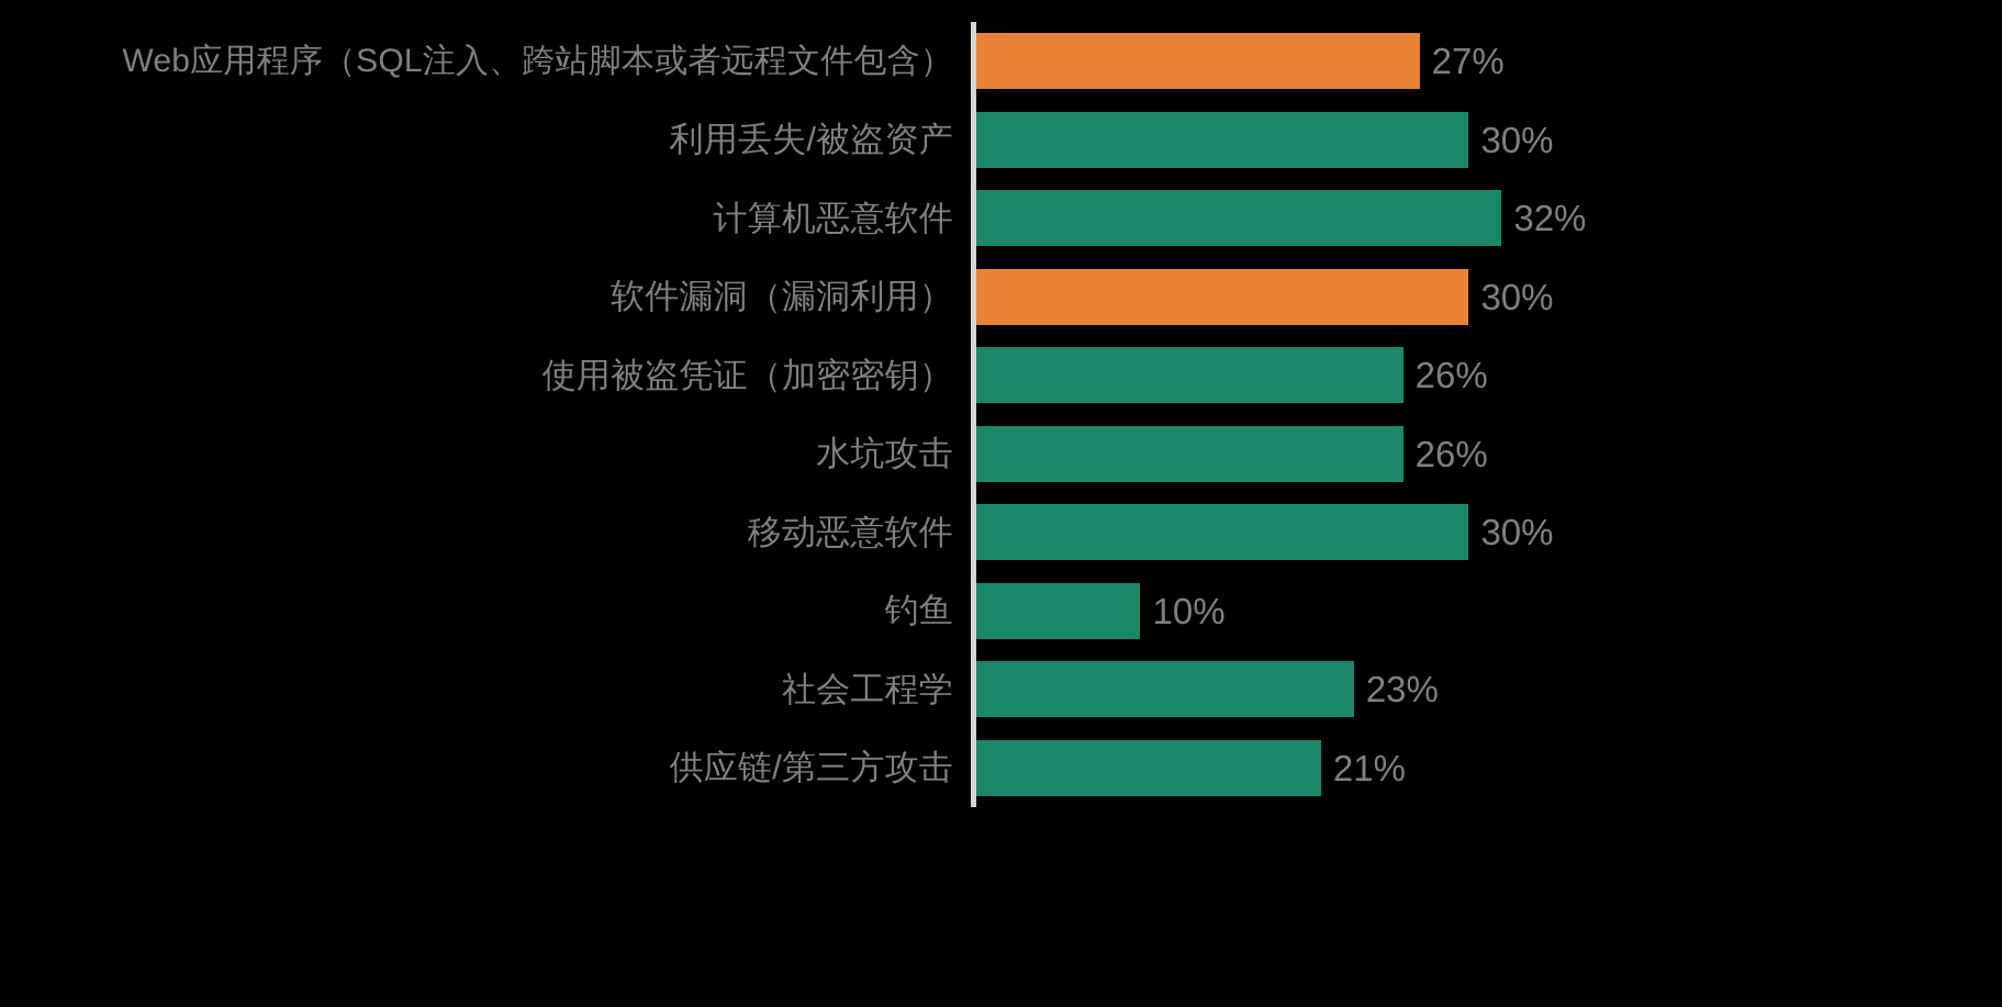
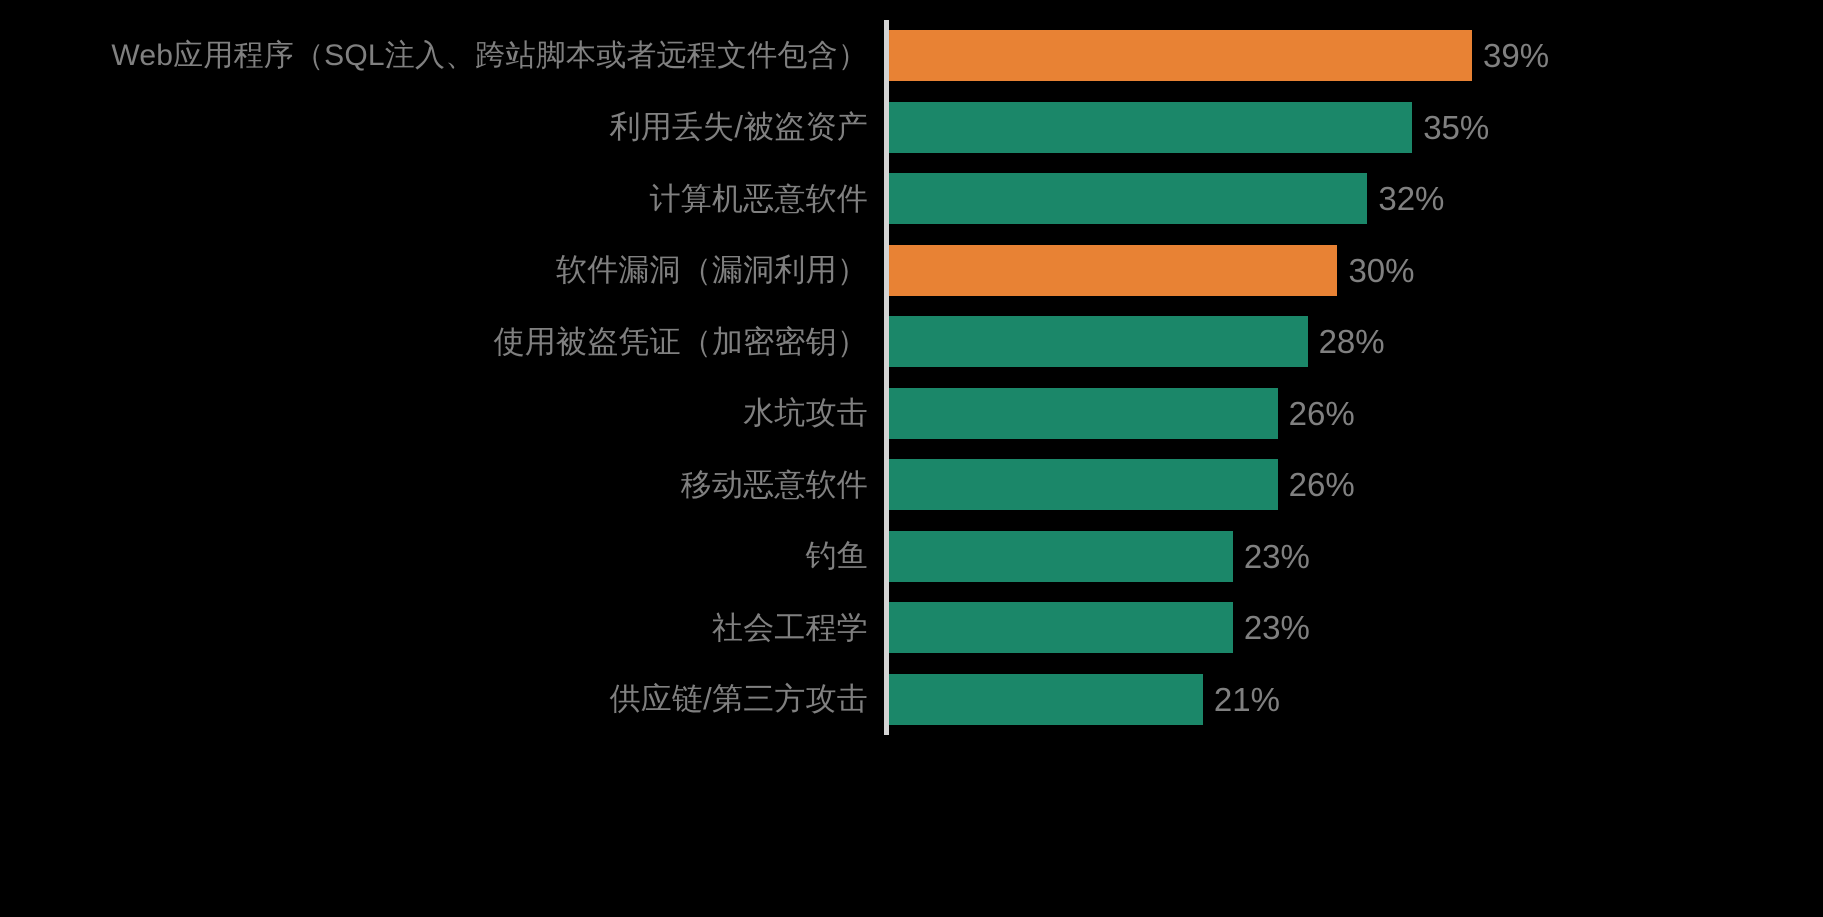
Web应用程序（SQL注入、跨站脚本或者远程文件包含）: 27% -> 39%
利用丢失/被盗资产: 30% -> 35%
使用被盗凭证（加密密钥）: 26% -> 28%
移动恶意软件: 30% -> 26%
钓鱼: 10% -> 23%
